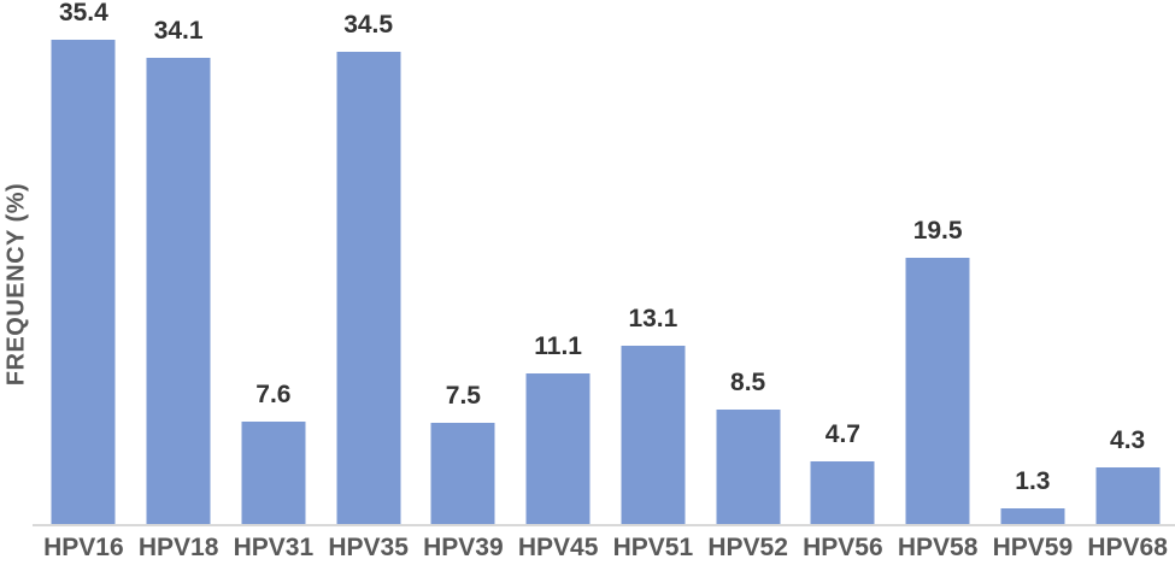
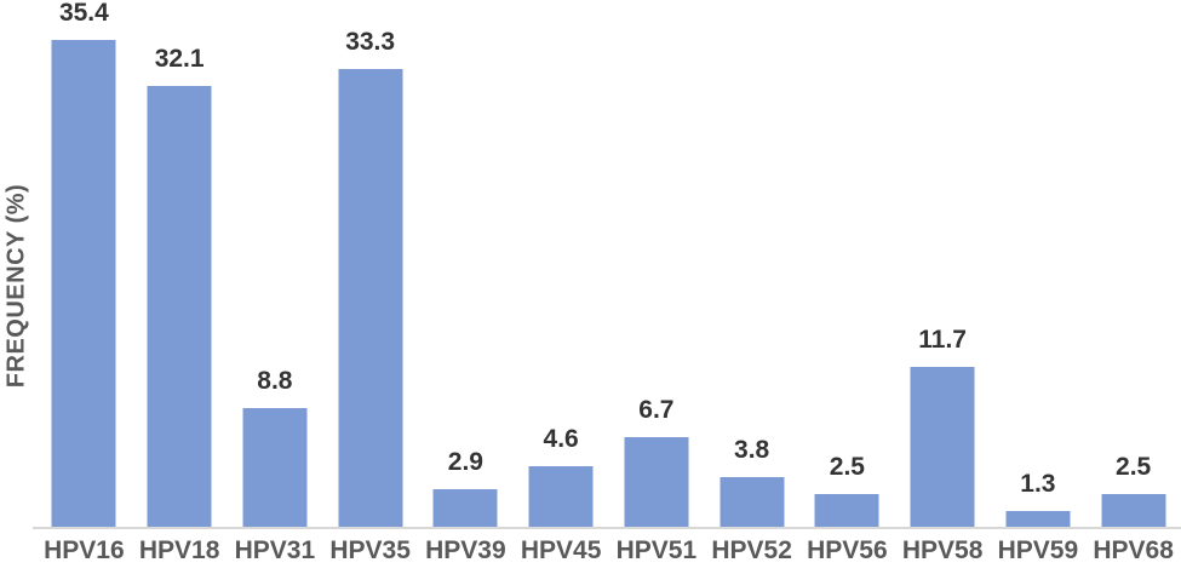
HPV18: 34.1 -> 32.1
HPV31: 7.6 -> 8.8
HPV35: 34.5 -> 33.3
HPV39: 7.5 -> 2.9
HPV45: 11.1 -> 4.6
HPV51: 13.1 -> 6.7
HPV52: 8.5 -> 3.8
HPV56: 4.7 -> 2.5
HPV58: 19.5 -> 11.7
HPV68: 4.3 -> 2.5
